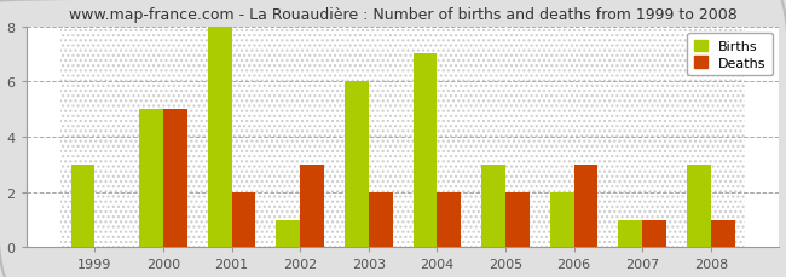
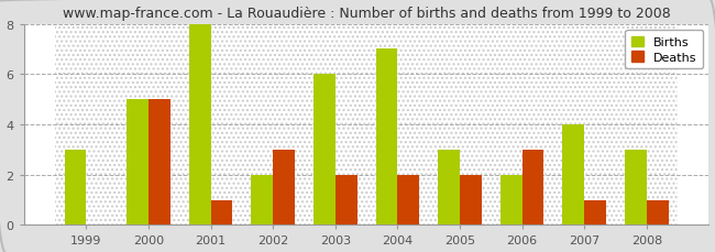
Deaths/2001: 2 -> 1
Births/2002: 1 -> 2
Births/2007: 1 -> 4
